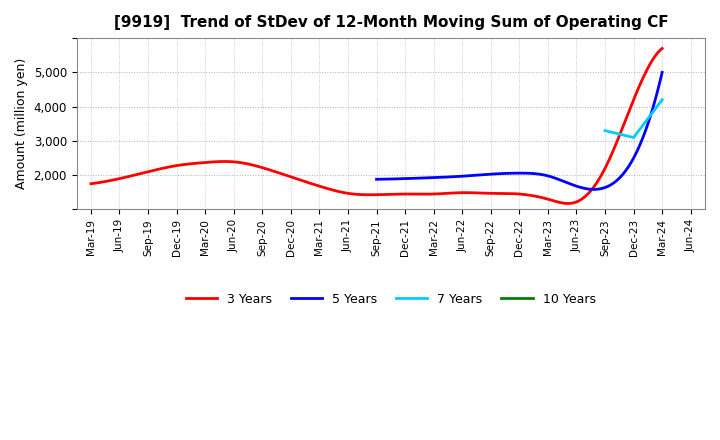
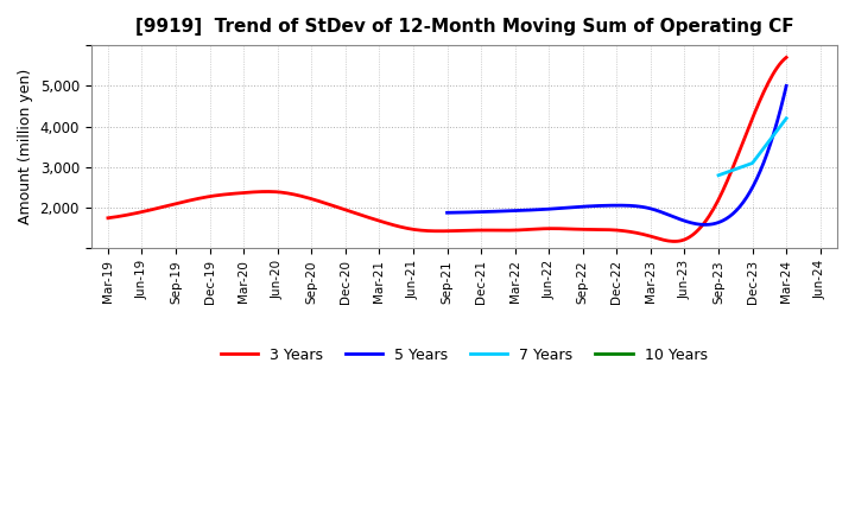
7 Years/Sep-23: 3,300 -> 2,800
